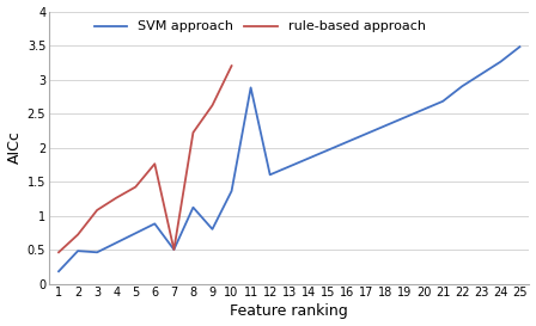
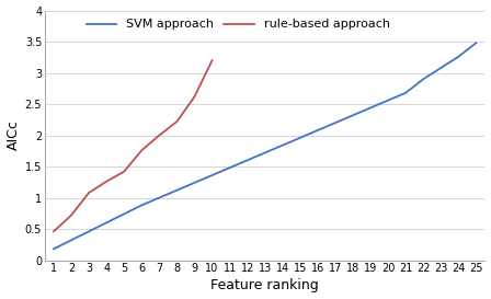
SVM approach/2: 0.48 -> 0.32
SVM approach/7: 0.50 -> 1.00
rule-based approach/7: 0.50 -> 2.00
SVM approach/9: 0.80 -> 1.24
SVM approach/11: 2.88 -> 1.48
